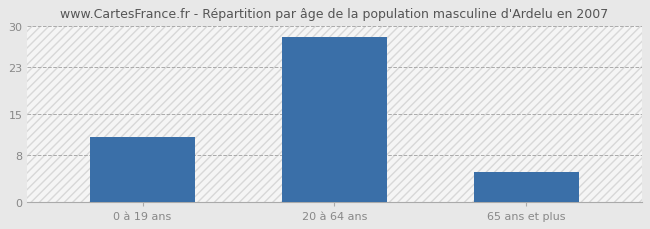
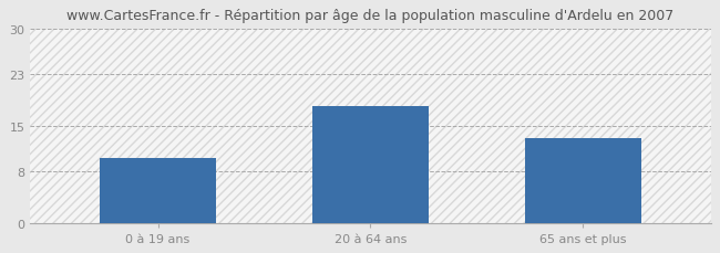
0 à 19 ans: 11 -> 10
20 à 64 ans: 28 -> 18
65 ans et plus: 5 -> 13
